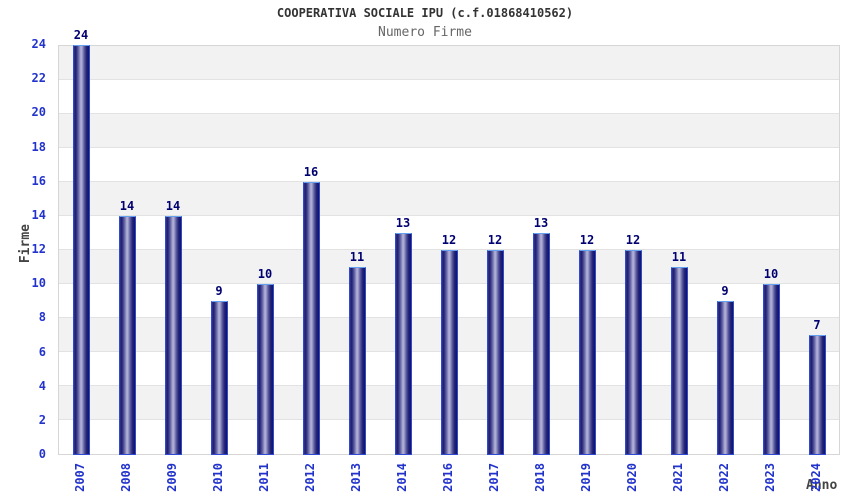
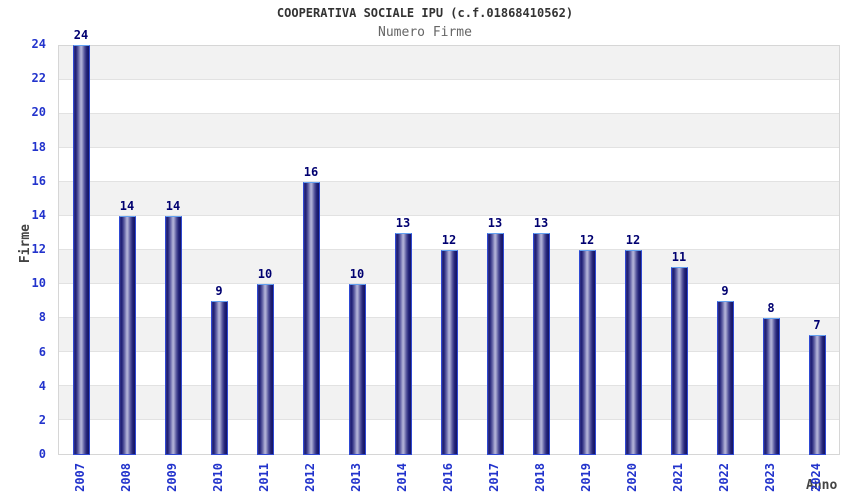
2013: 11 -> 10
2017: 12 -> 13
2023: 10 -> 8
